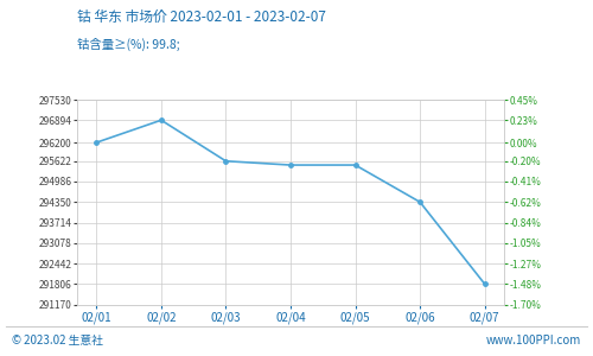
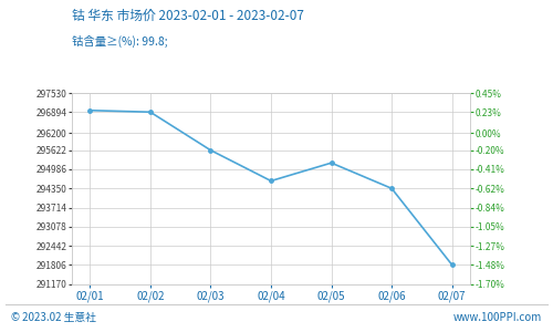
02/01: 296200 -> 296950
02/04: 295500 -> 294600
02/05: 295500 -> 295200
